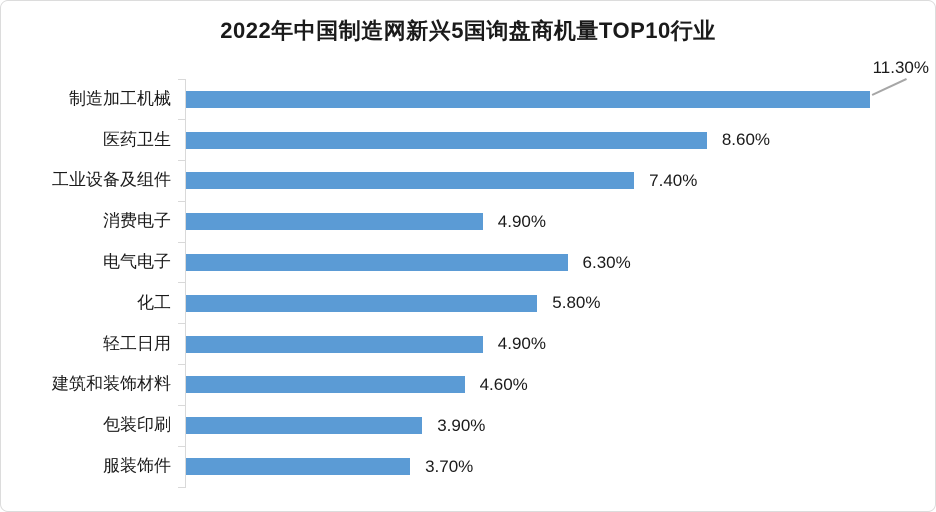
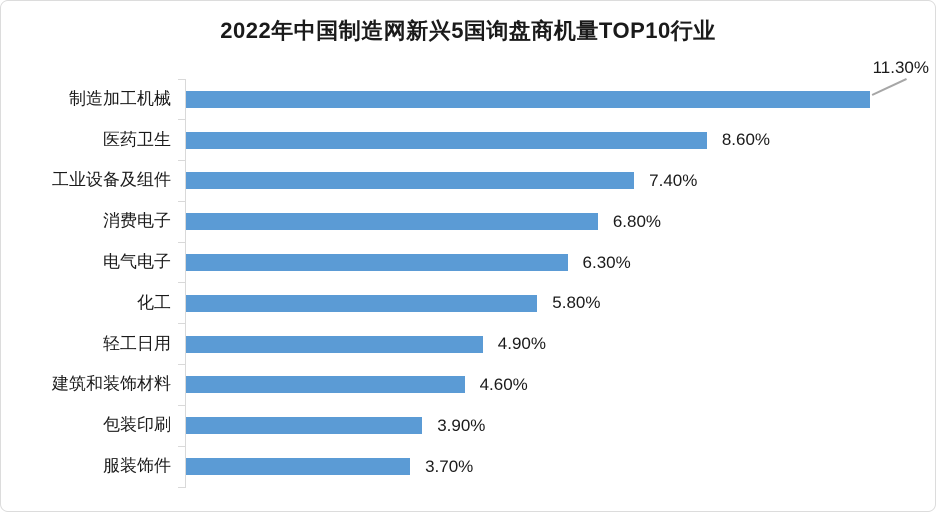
消费电子: 4.90% -> 6.80%
